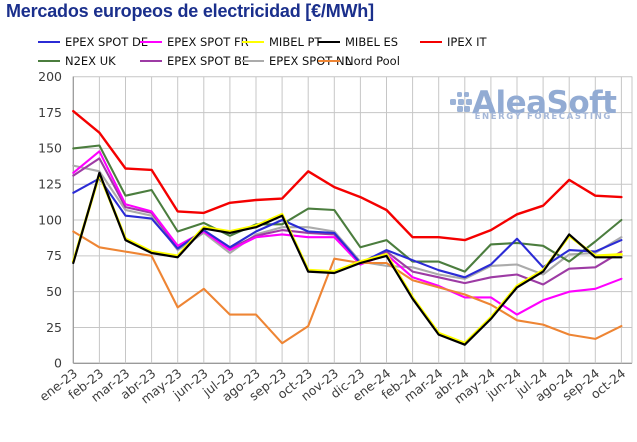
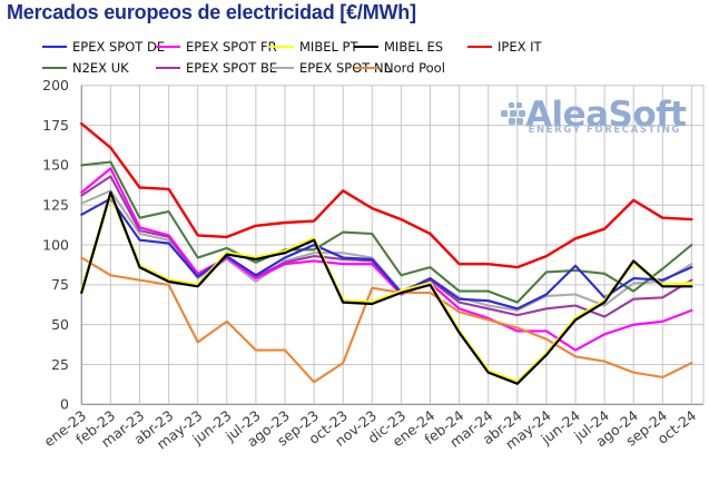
EPEX SPOT NL/ene-23: 138 -> 126
EPEX SPOT NL/ene-24: 68 -> 79
EPEX SPOT DE/feb-24: 72 -> 66
